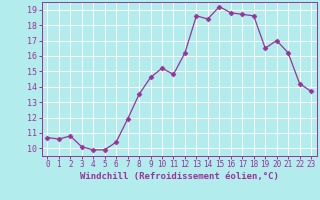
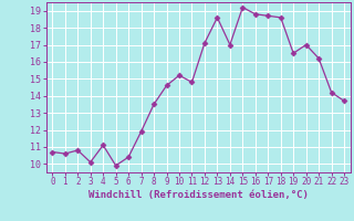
4: 9.9 -> 11.1
12: 16.2 -> 17.1
14: 18.4 -> 17.0
